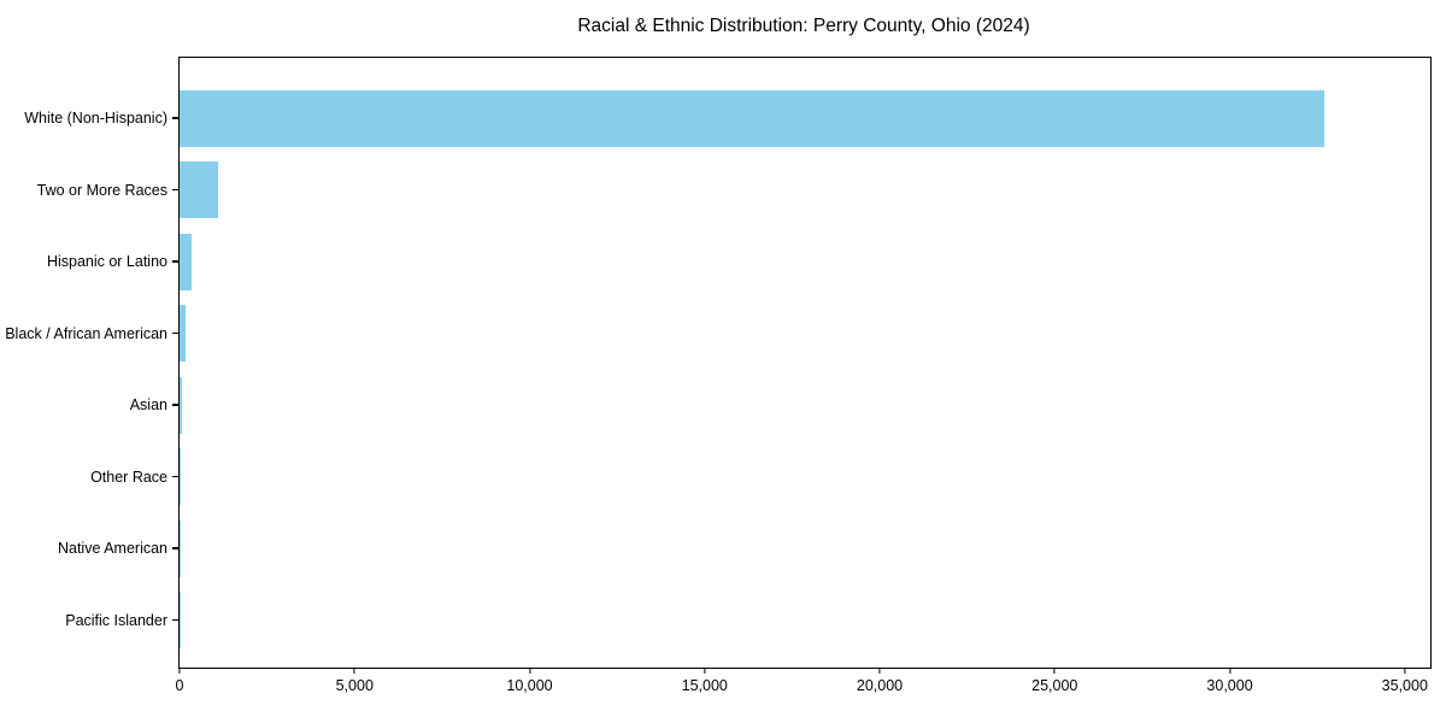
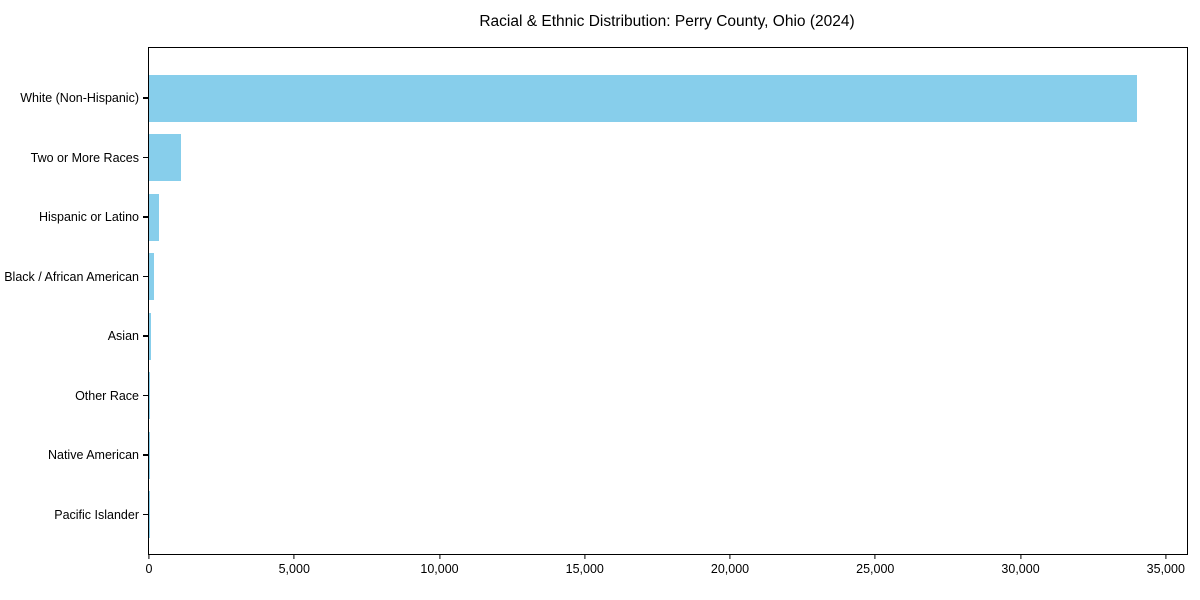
White (Non-Hispanic): 32700 -> 34000
